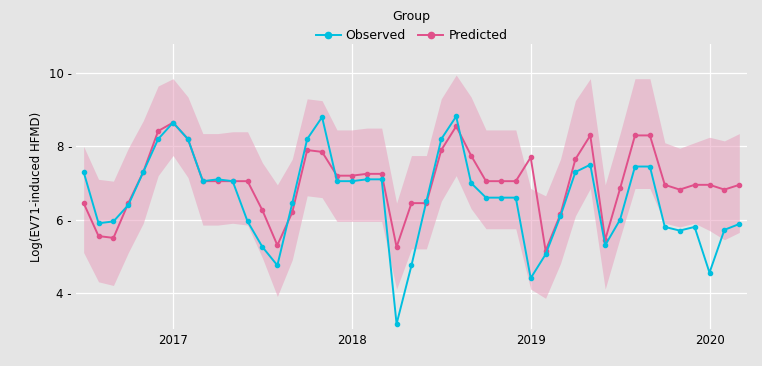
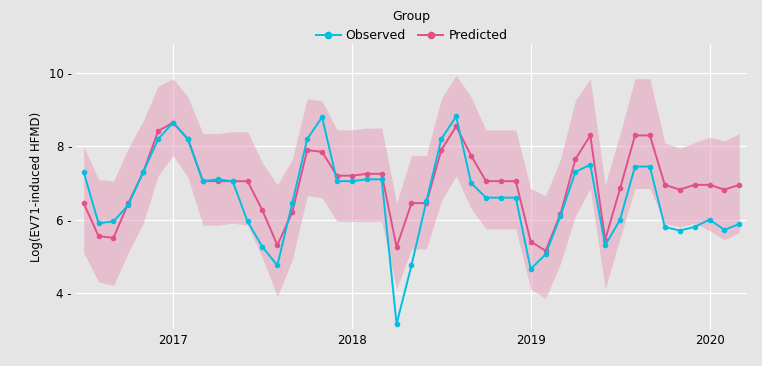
Observed/2019: 4.40 - -> 4.65 -
Predicted/2019: 7.70 - -> 5.40 -
Observed/2020: 4.55 - -> 6.00 -
